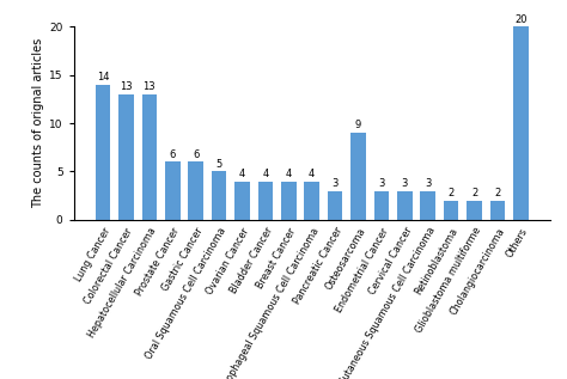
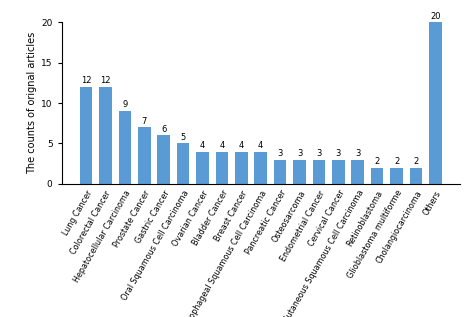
Lung Cancer: 14 -> 12
Colorectal Cancer: 13 -> 12
Hepatocellular Carcinoma: 13 -> 9
Prostate Cancer: 6 -> 7
Osteosarcoma: 9 -> 3
